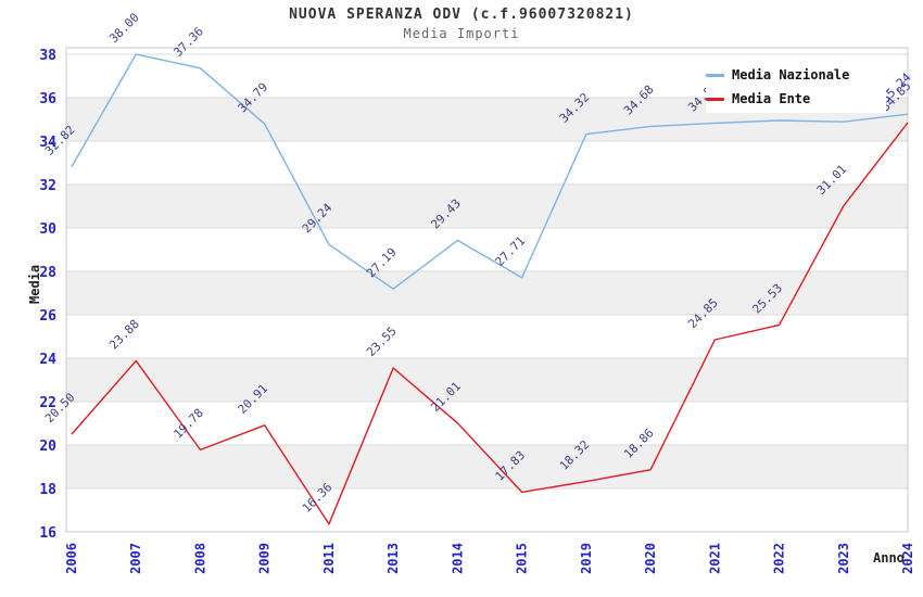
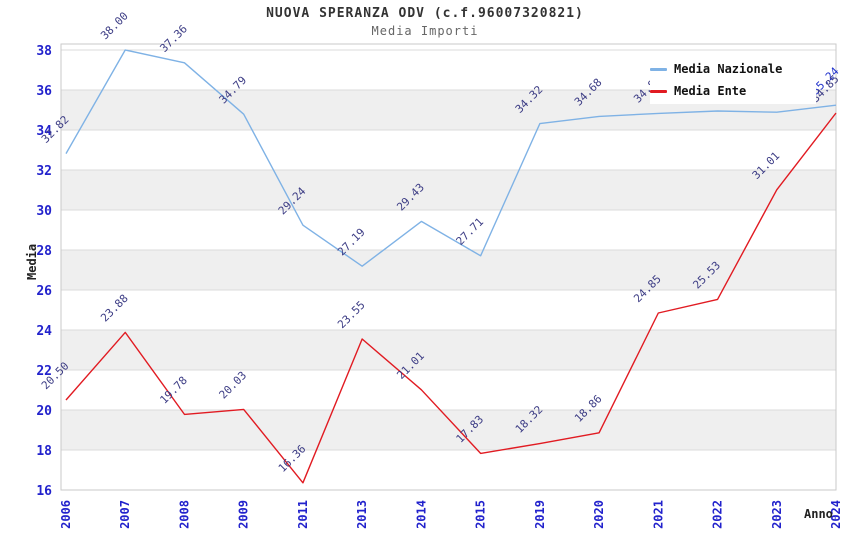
Media Ente/2009: 20.91 -> 20.03
